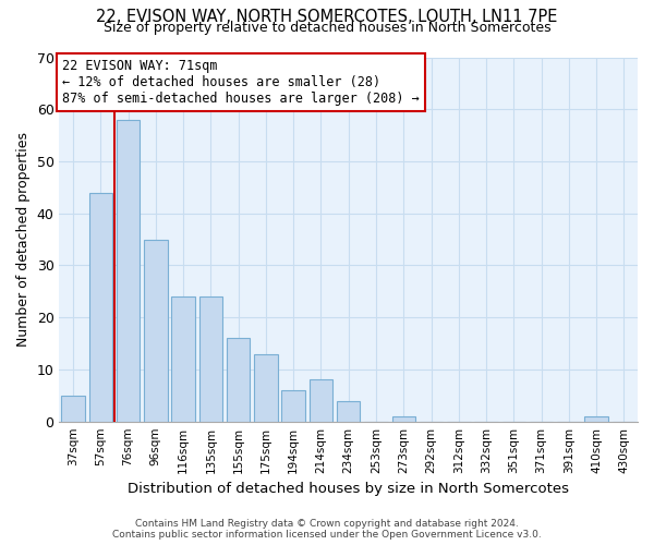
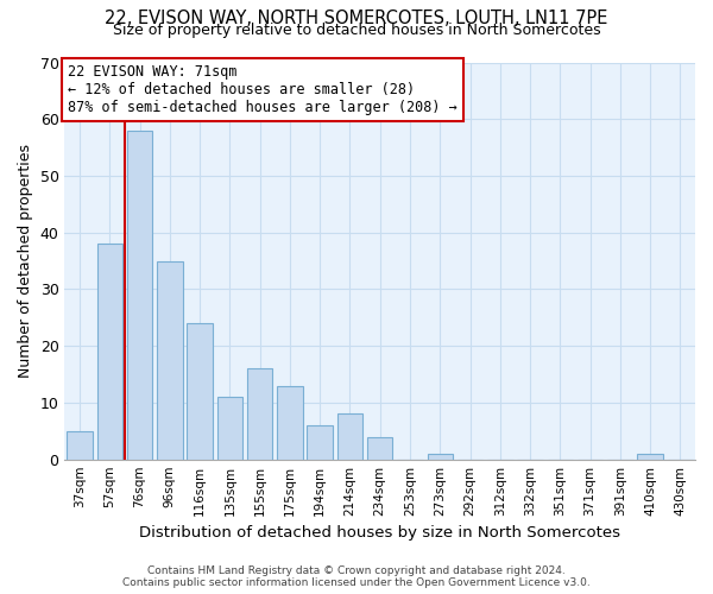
57sqm: 44 -> 38
135sqm: 24 -> 11
